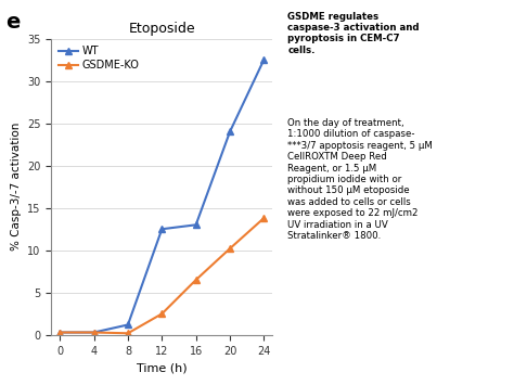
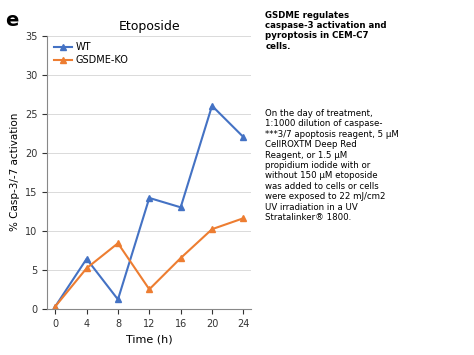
WT/4: 0.3 -> 6.4
GSDME-KO/4: 0.3 -> 5.2
GSDME-KO/8: 0.2 -> 8.4
WT/12: 12.5 -> 14.2
WT/20: 24.0 -> 26.0
WT/24: 32.5 -> 22.0
GSDME-KO/24: 13.8 -> 11.6
